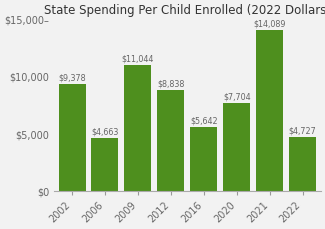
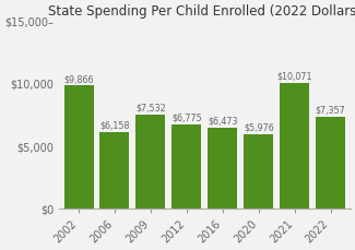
2002: $9,378 -> $9,866
2006: $4,663 -> $6,158
2009: $11,044 -> $7,532
2012: $8,838 -> $6,775
2016: $5,642 -> $6,473
2020: $7,704 -> $5,976
2021: $14,089 -> $10,071
2022: $4,727 -> $7,357
